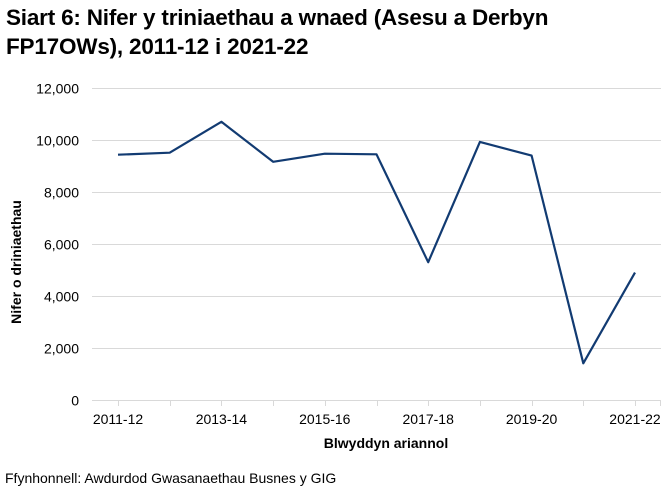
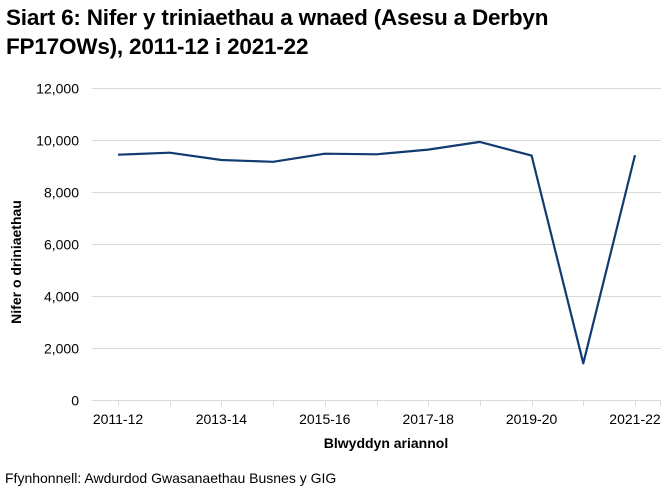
2013-14: 10700 -> 9200
2017-18: 5300 -> 9600
2021-22: 4900 -> 9400
